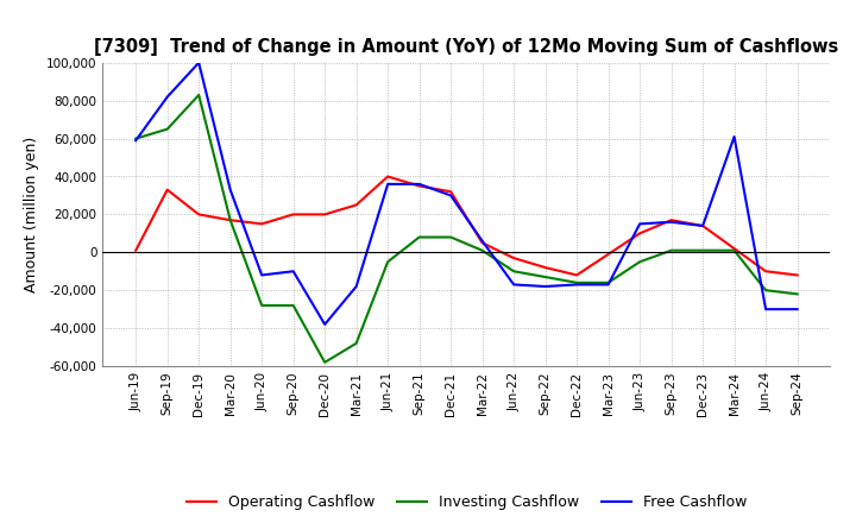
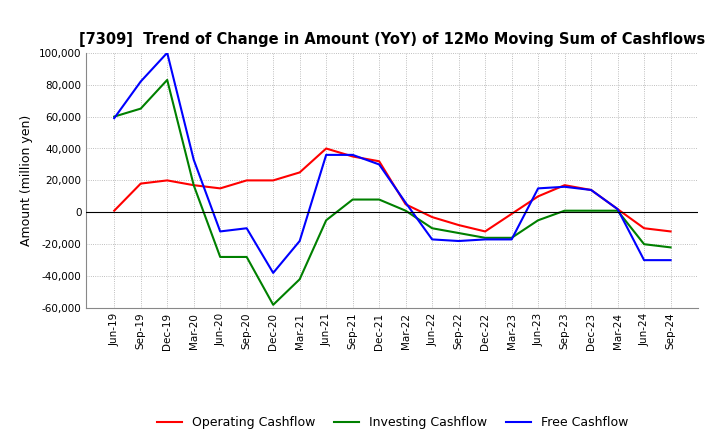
Operating Cashflow/Sep-19: 33,000 -> 18,000
Investing Cashflow/Mar-21: -48,000 -> -42,000
Free Cashflow/Mar-24: 61,000 -> 2,000
